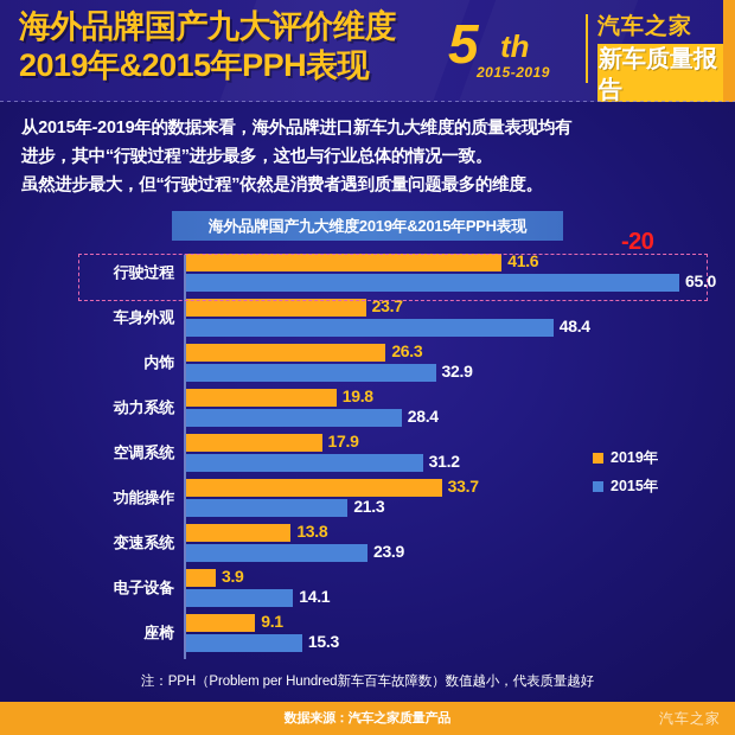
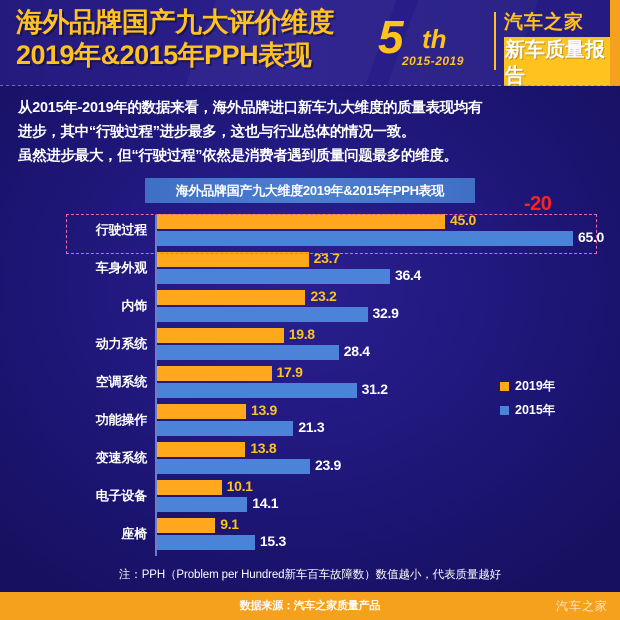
2019年/行驶过程: 41.6 -> 45.0
2015年/车身外观: 48.4 -> 36.4
2019年/内饰: 26.3 -> 23.2
2019年/功能操作: 33.7 -> 13.9
2019年/电子设备: 3.9 -> 10.1
